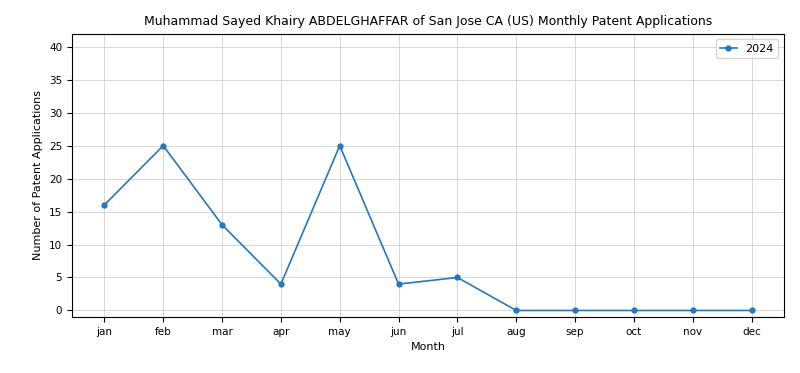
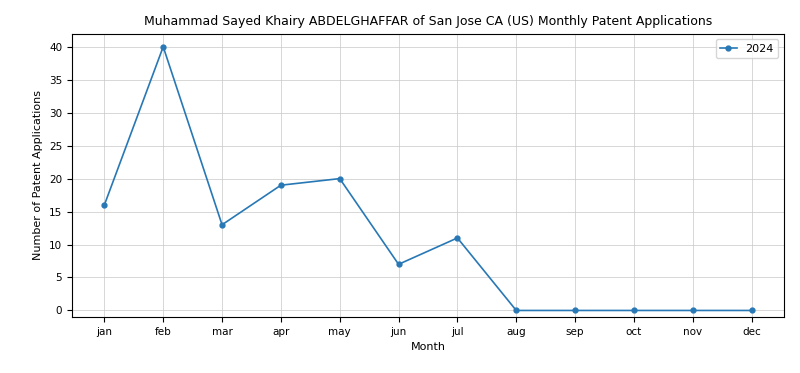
feb: 25 -> 40
apr: 4 -> 19
may: 25 -> 20
jun: 4 -> 7
jul: 5 -> 11
